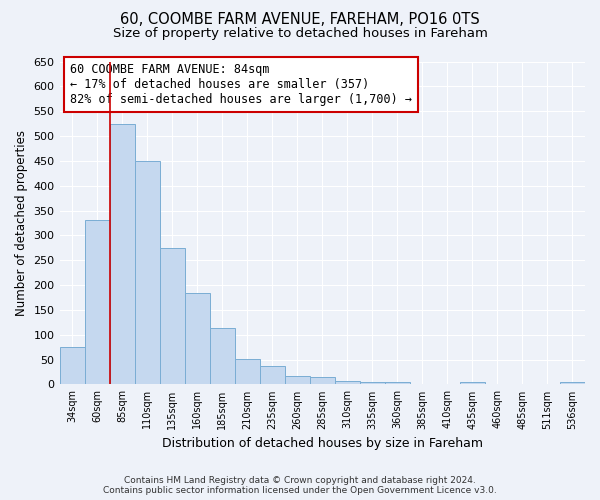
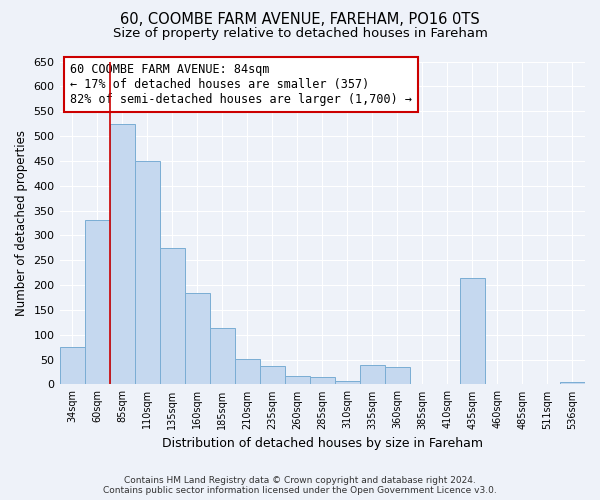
335sqm: 5 -> 40
360sqm: 5 -> 35
435sqm: 4 -> 215
